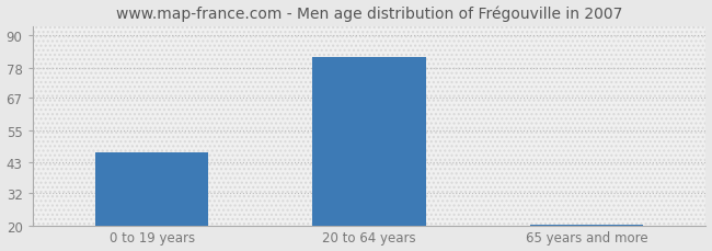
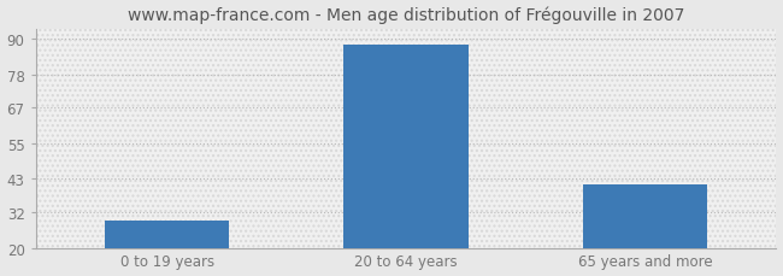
0 to 19 years: 47.0 -> 29.0
20 to 64 years: 82.0 -> 88.0
65 years and more: 20.3 -> 41.0
